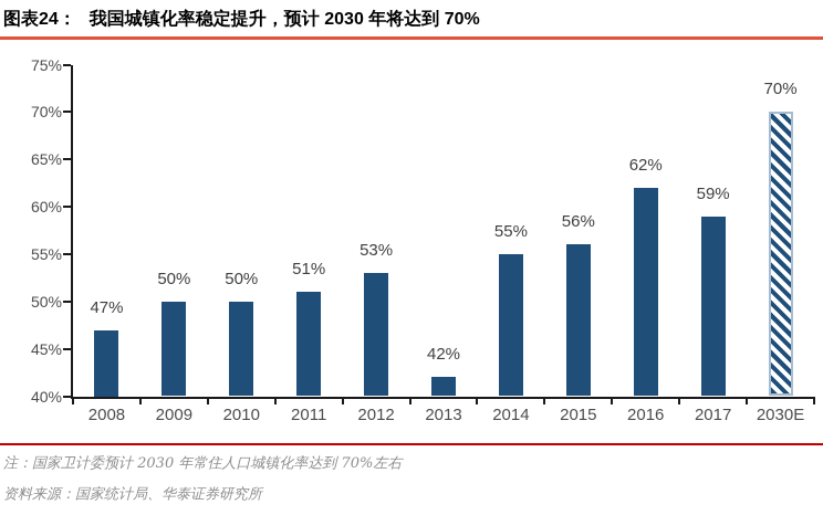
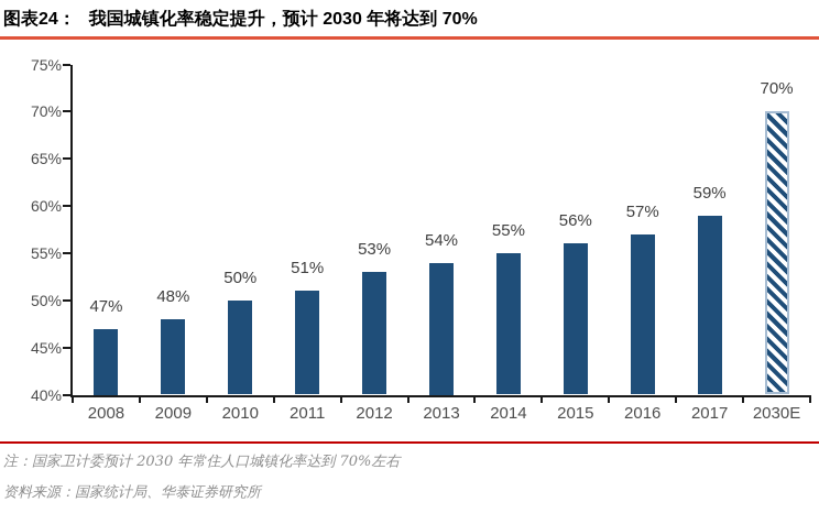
2009: 50% -> 48%
2013: 42% -> 54%
2016: 62% -> 57%
